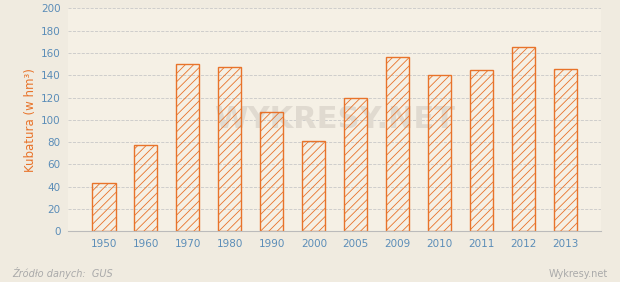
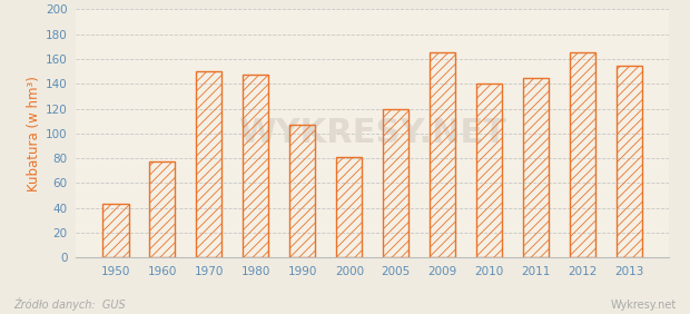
2009: 156 -> 165
2013: 146 -> 155
